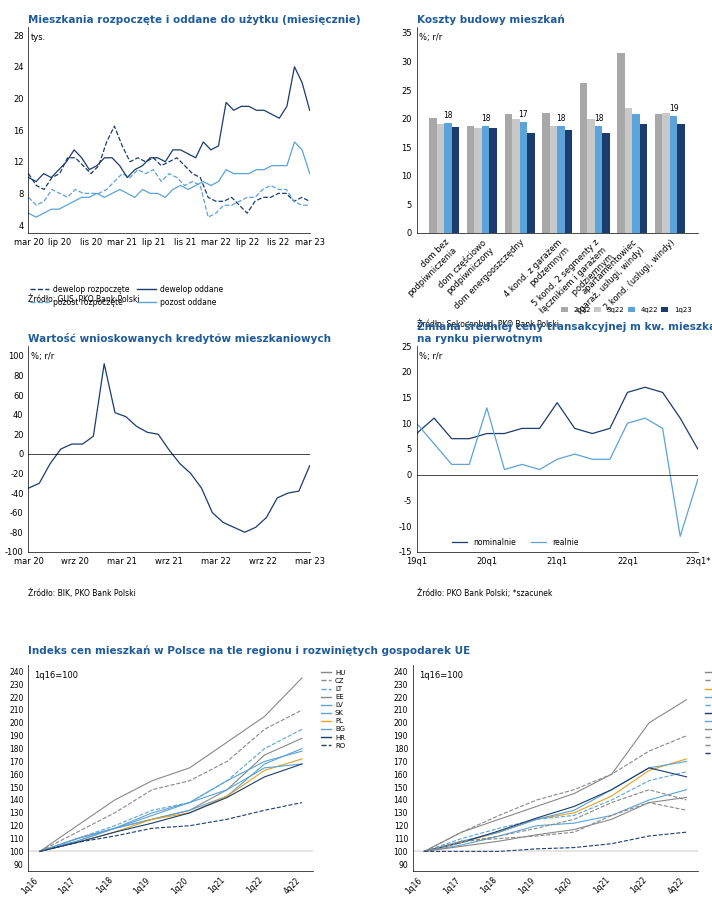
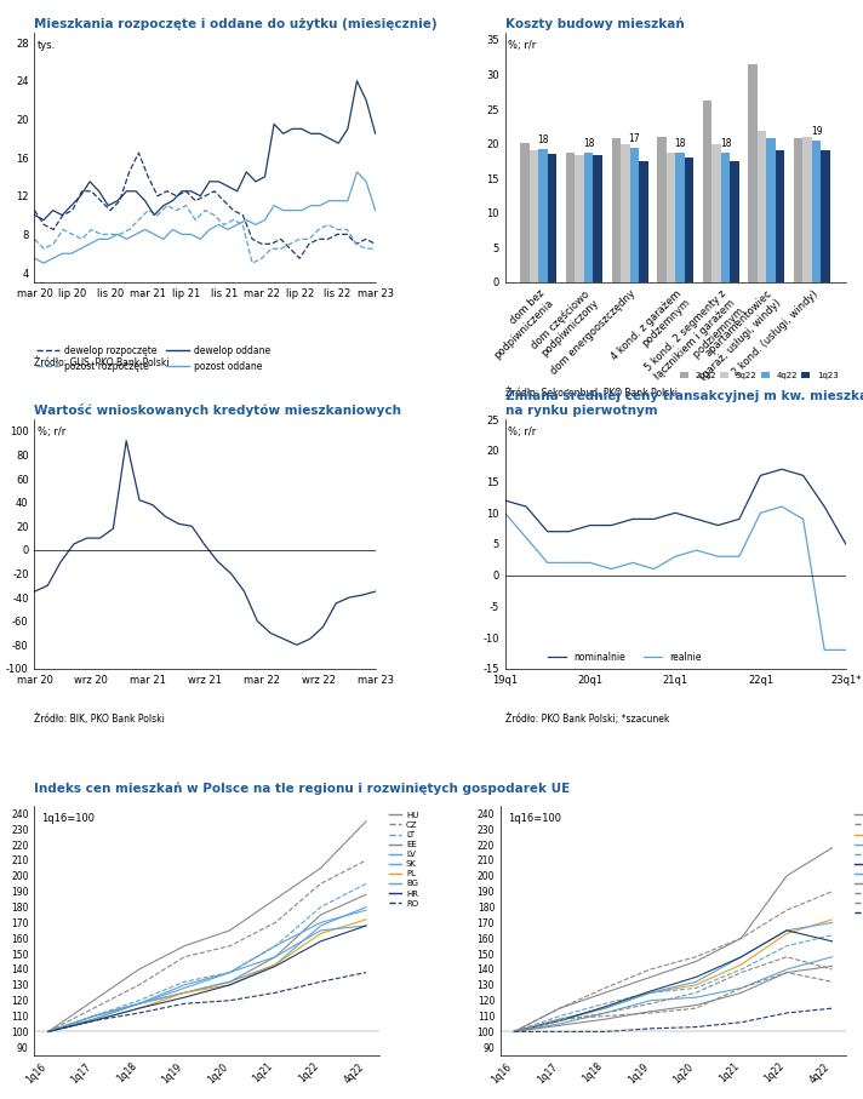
Wartość wnioskowanych kredytów mieszkaniowych/mar 23: -12 -> -35
nominalnie/19q1: 8 -> 12
realnie/20q1: 13 -> 2
nominalnie/21q1: 14 -> 10
realnie/23q1*: -1 -> -12
